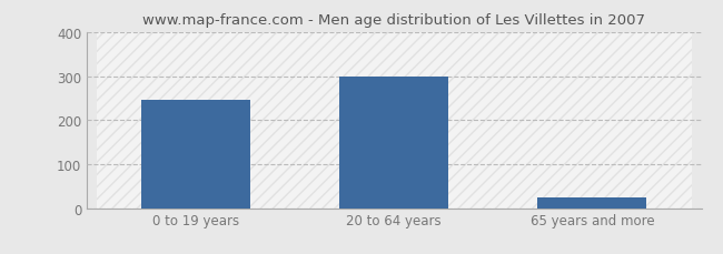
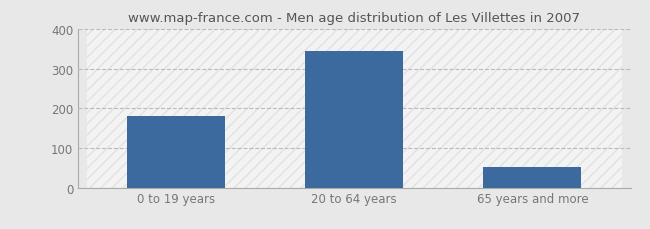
0 to 19 years: 245 -> 180
20 to 64 years: 300 -> 345
65 years and more: 25 -> 52
